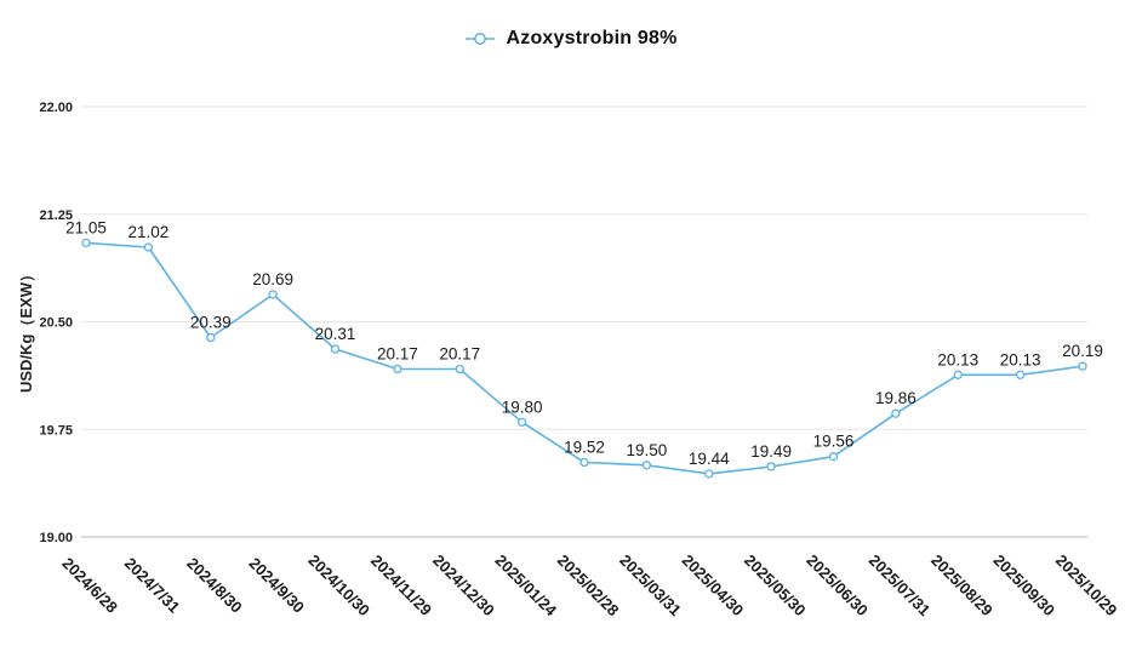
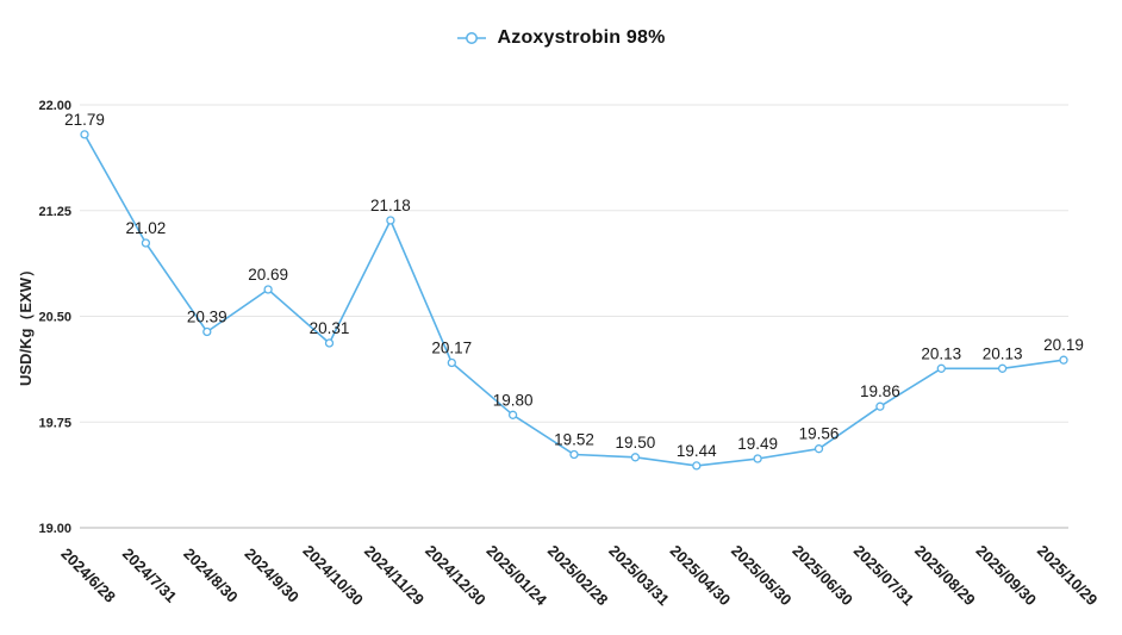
2024/6/28: 21.05 -> 21.79
2024/11/29: 20.17 -> 21.18
